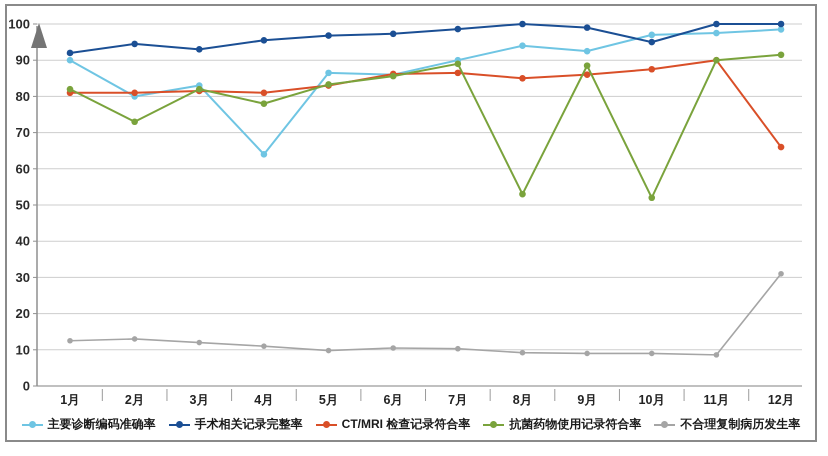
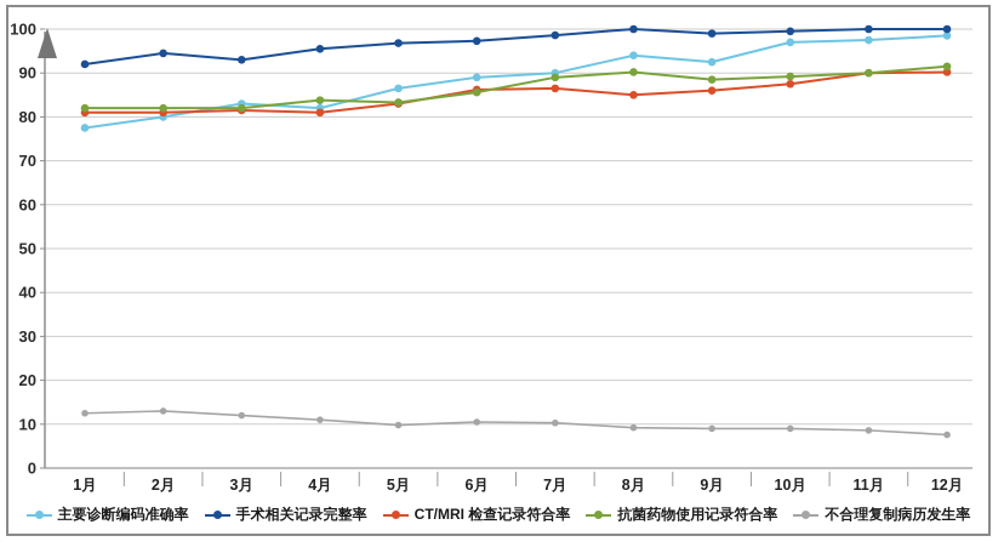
主要诊断编码准确率/1月: 90 -> 78
抗菌药物使用记录符合率/2月: 73 -> 82
主要诊断编码准确率/4月: 64 -> 82
抗菌药物使用记录符合率/4月: 78 -> 84
主要诊断编码准确率/6月: 86 -> 89
抗菌药物使用记录符合率/8月: 53 -> 90
手术相关记录完整率/10月: 95 -> 100
抗菌药物使用记录符合率/10月: 52 -> 89
CT/MRI 检查记录符合率/12月: 66 -> 90
不合理复制病历发生率/12月: 31 -> 8
